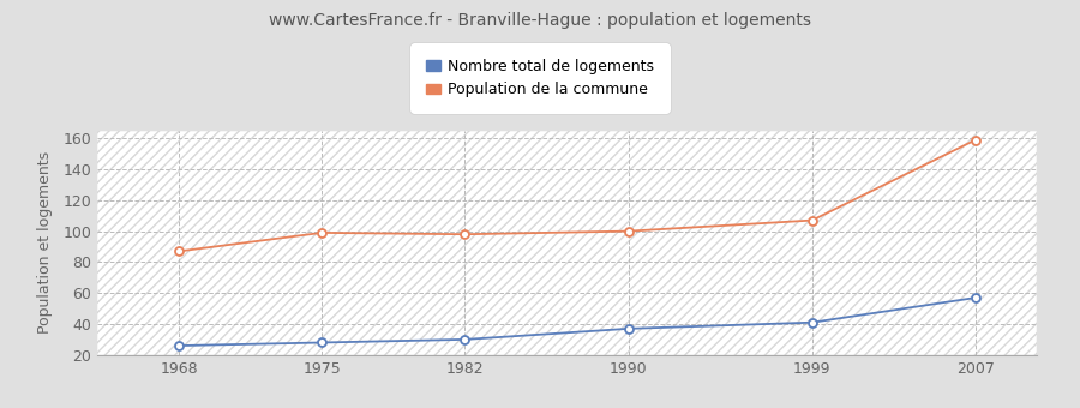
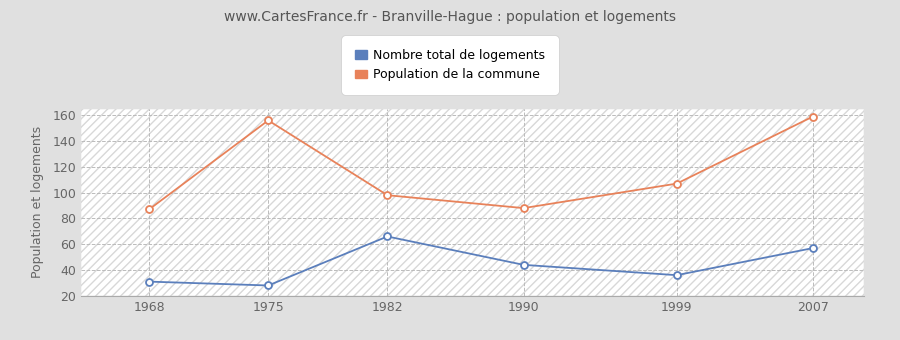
Nombre total de logements/1968: 26 -> 31
Population de la commune/1975: 99 -> 156
Nombre total de logements/1982: 30 -> 66
Nombre total de logements/1990: 37 -> 44
Population de la commune/1990: 100 -> 88
Nombre total de logements/1999: 41 -> 36
